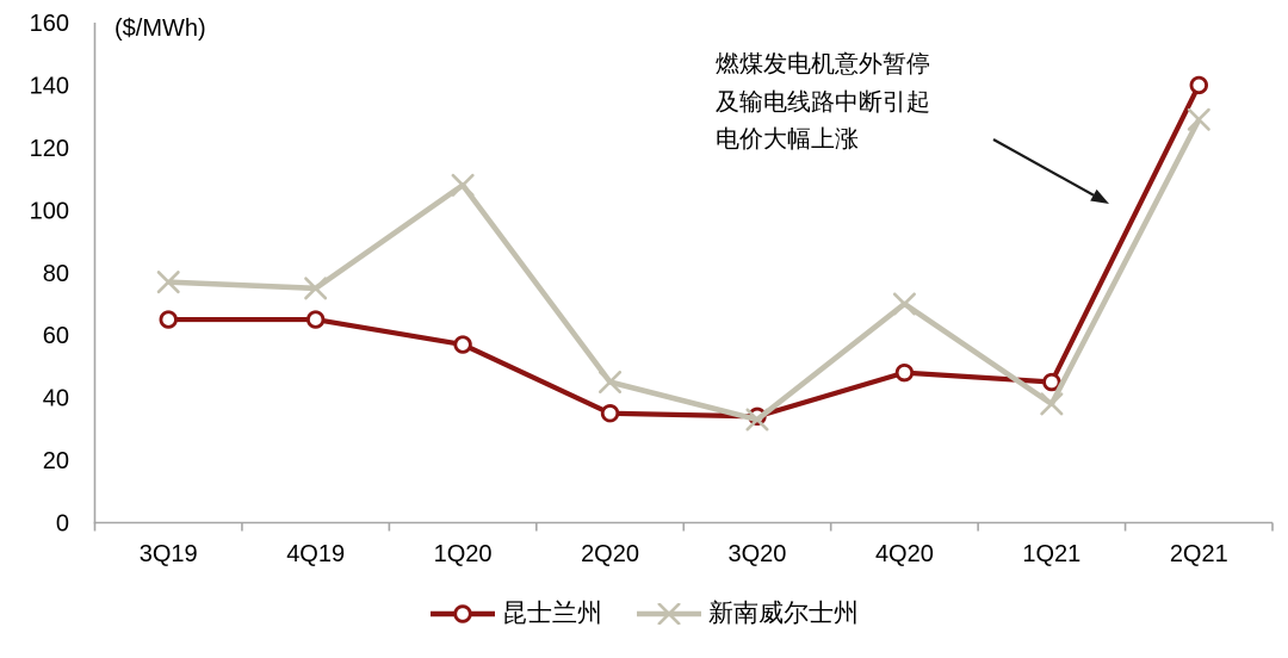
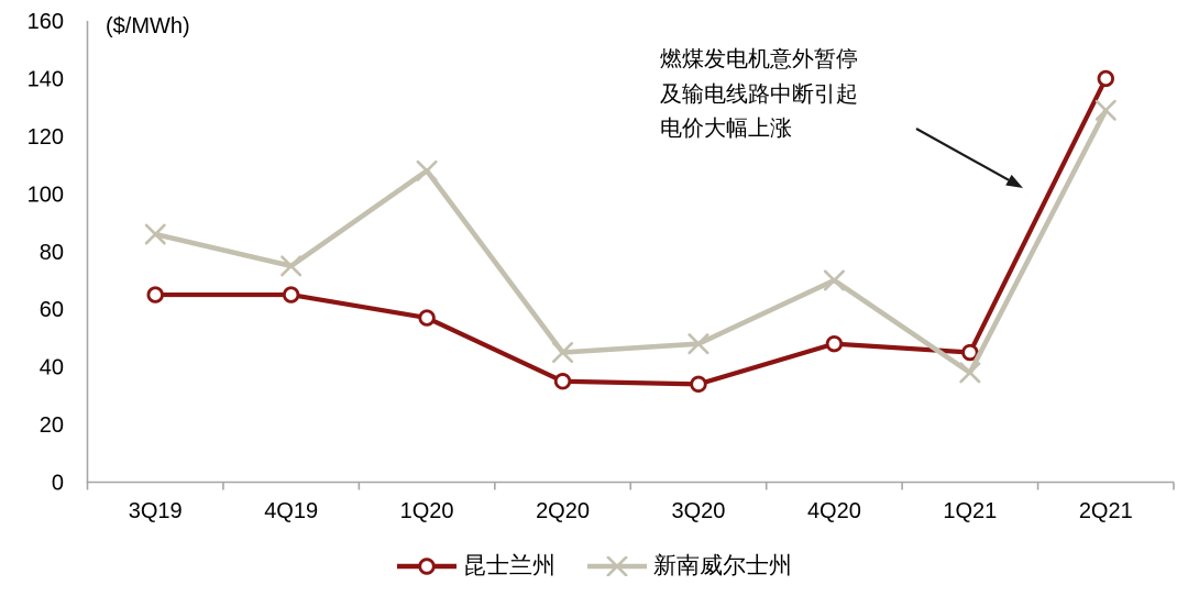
新南威尔士州/3Q19: 77 -> 86
新南威尔士州/3Q20: 33 -> 48
